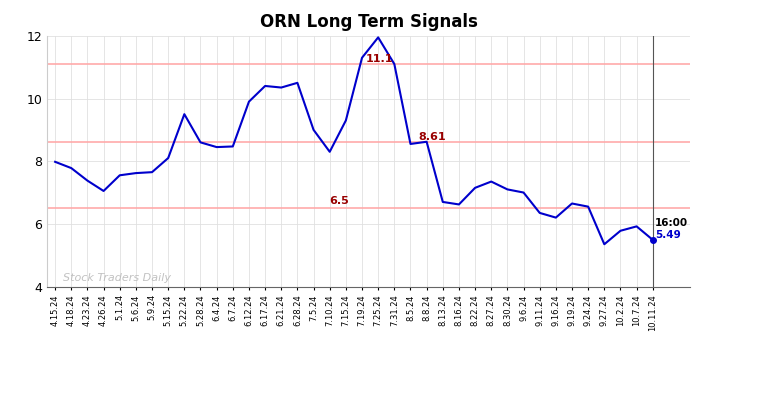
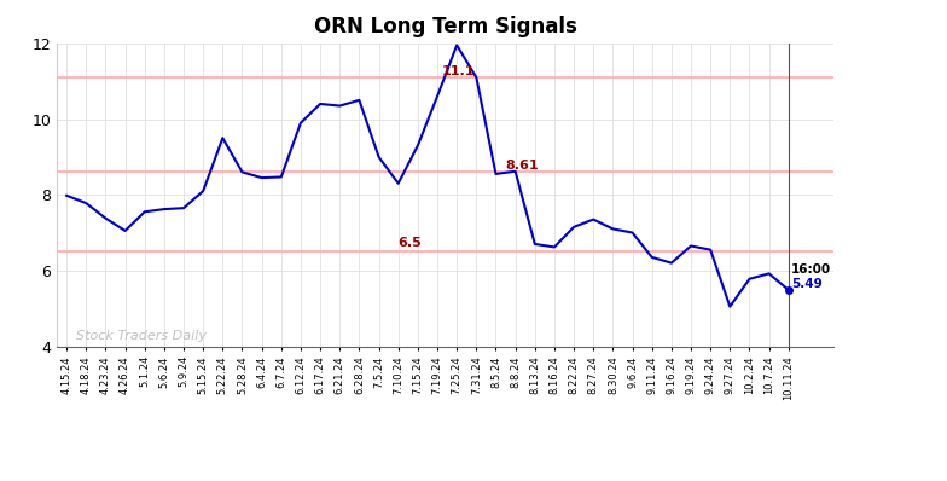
7.19.24: 11.30 -> 10.60
9.27.24: 5.35 -> 5.05
